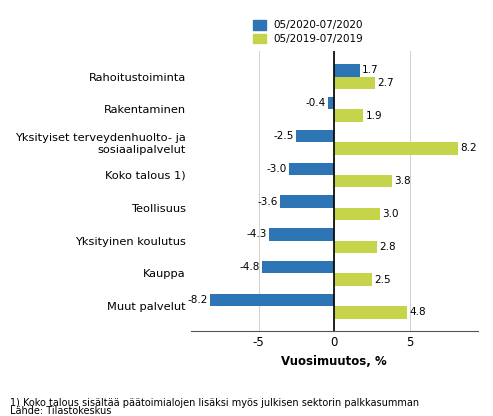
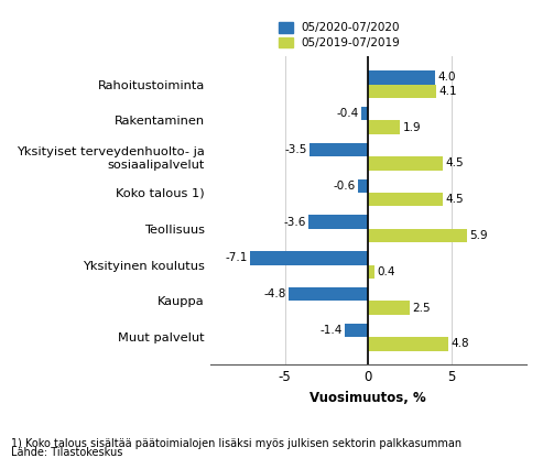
05/2020-07/2020/Rahoitustoiminta: 1.7 -> 4.0
05/2019-07/2019/Rahoitustoiminta: 2.7 -> 4.1
05/2020-07/2020/Yksityiset terveydenhuolto- ja sosiaalipalvelut: -2.5 -> -3.5
05/2019-07/2019/Yksityiset terveydenhuolto- ja sosiaalipalvelut: 8.2 -> 4.5
05/2020-07/2020/Koko talous 1): -3.0 -> -0.6
05/2019-07/2019/Koko talous 1): 3.8 -> 4.5
05/2019-07/2019/Teollisuus: 3.0 -> 5.9
05/2020-07/2020/Yksityinen koulutus: -4.3 -> -7.1
05/2019-07/2019/Yksityinen koulutus: 2.8 -> 0.4
05/2020-07/2020/Muut palvelut: -8.2 -> -1.4
